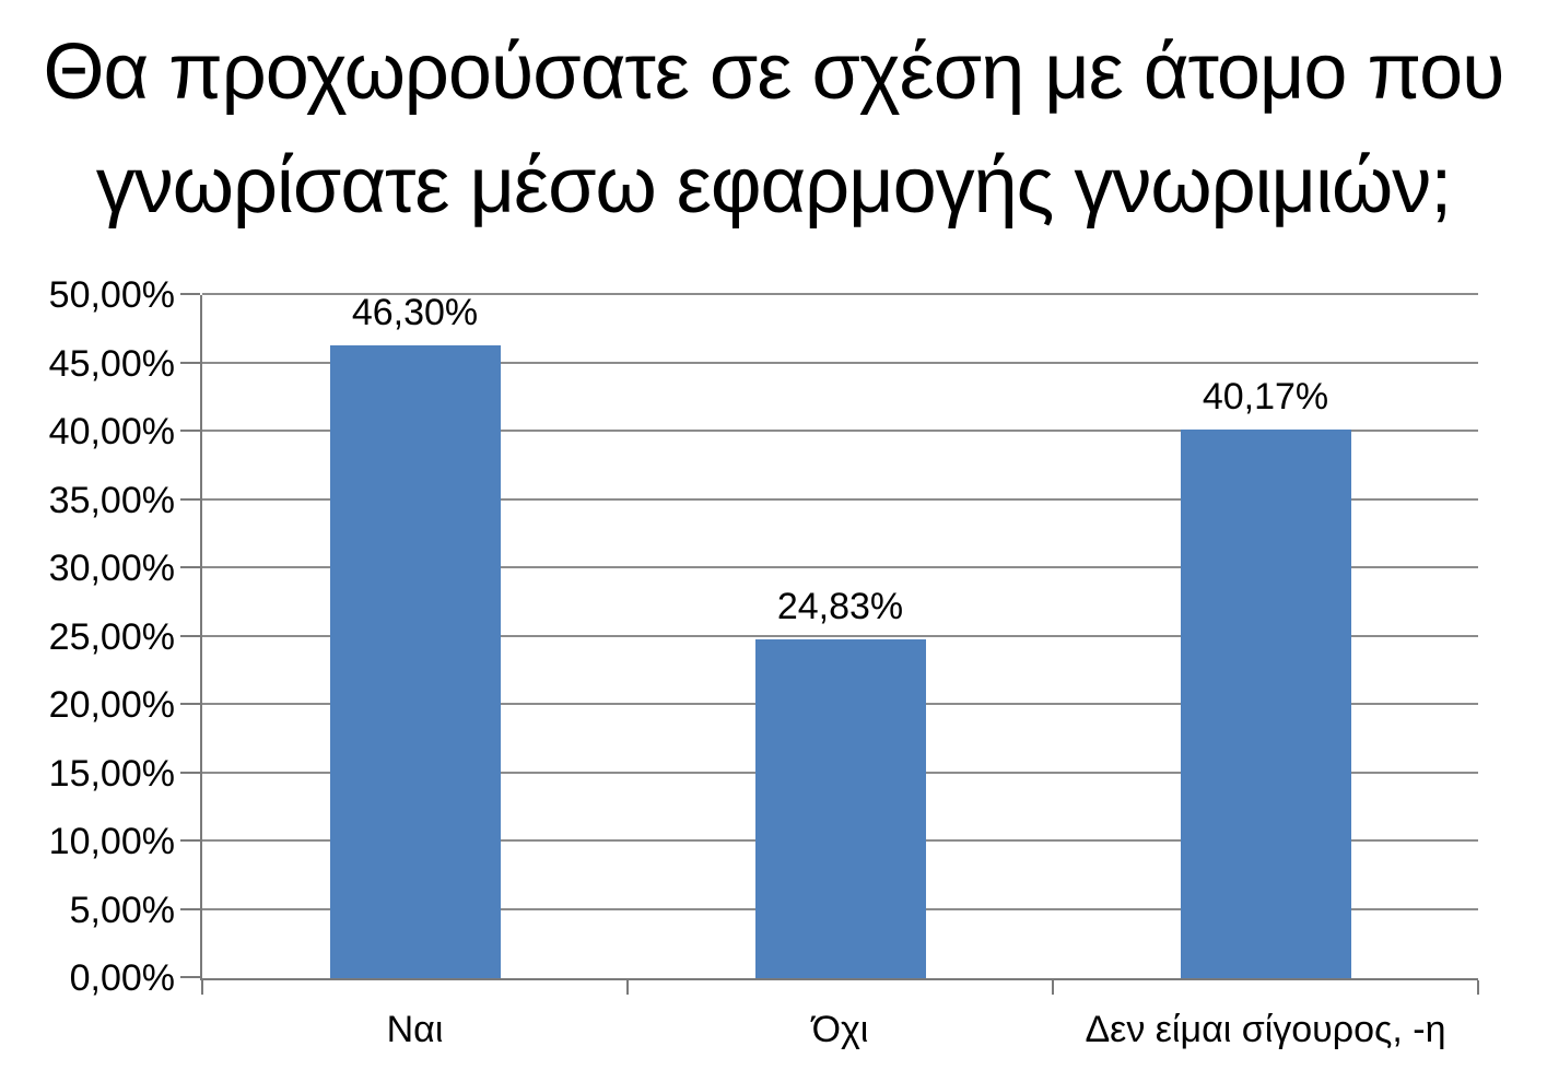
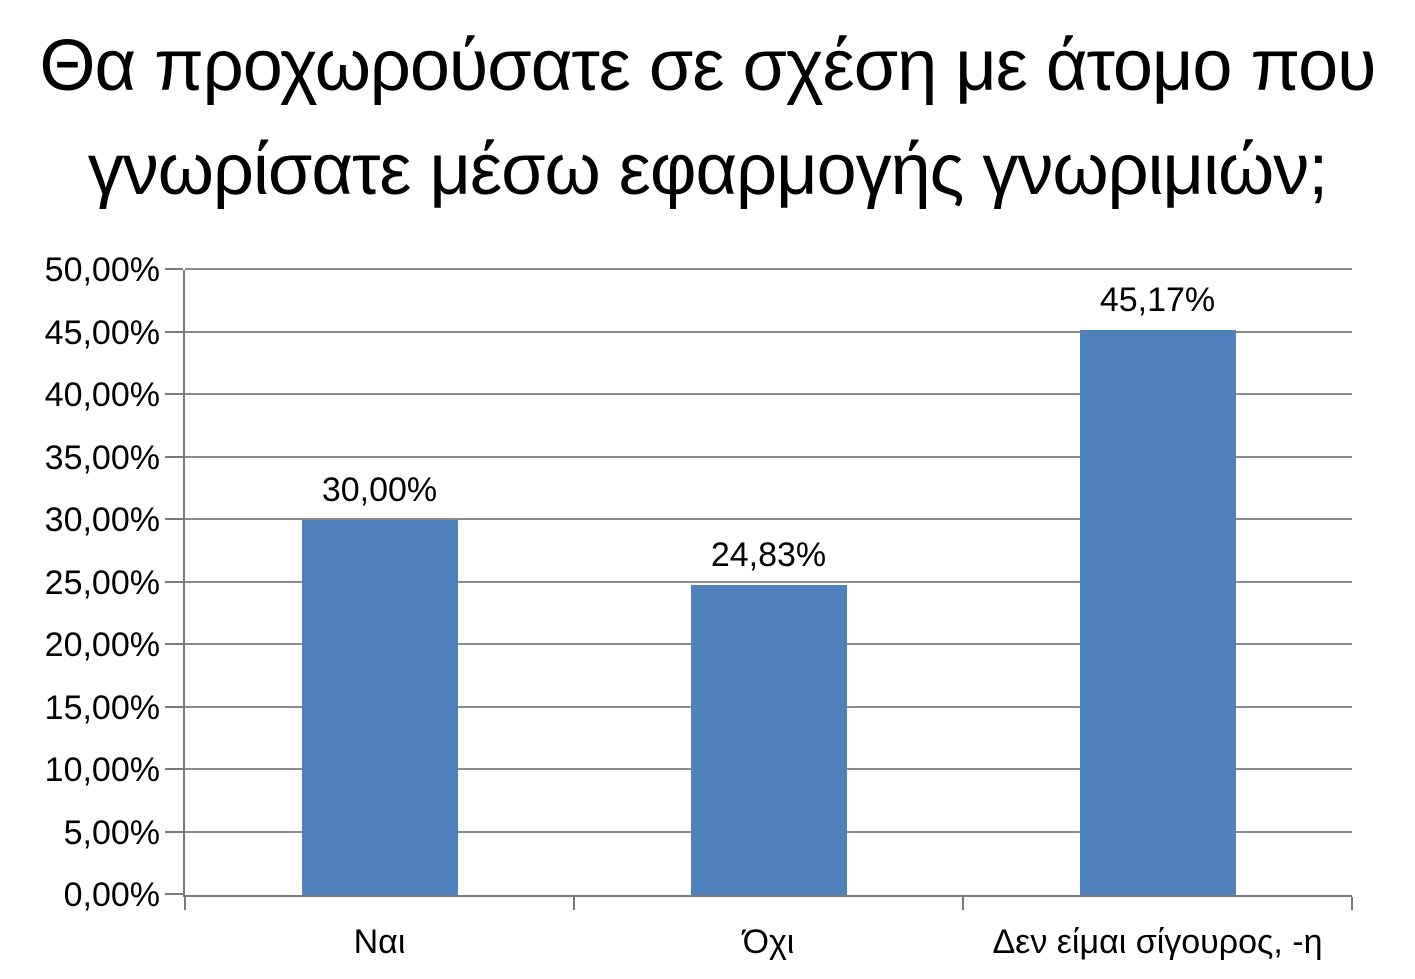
Ναι: 46,30% -> 30,00%
Δεν είμαι σίγουρος, -η: 40,17% -> 45,17%
